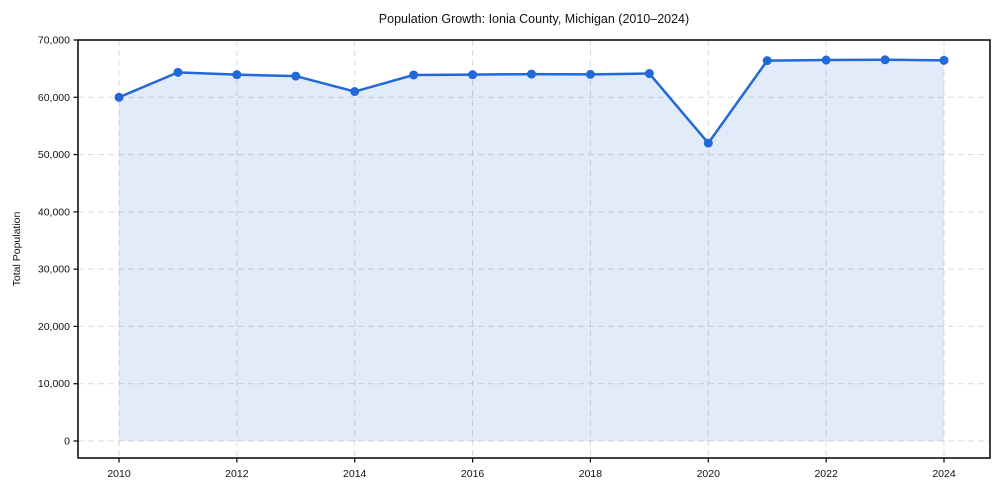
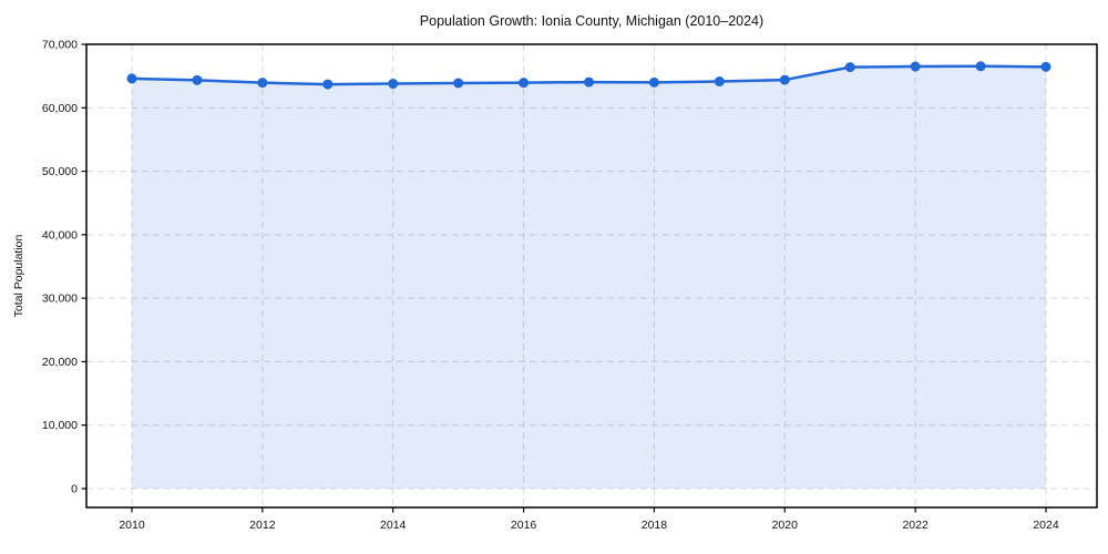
2010: 60000 -> 65000
2014: 61000 -> 64000
2020: 52000 -> 64000
